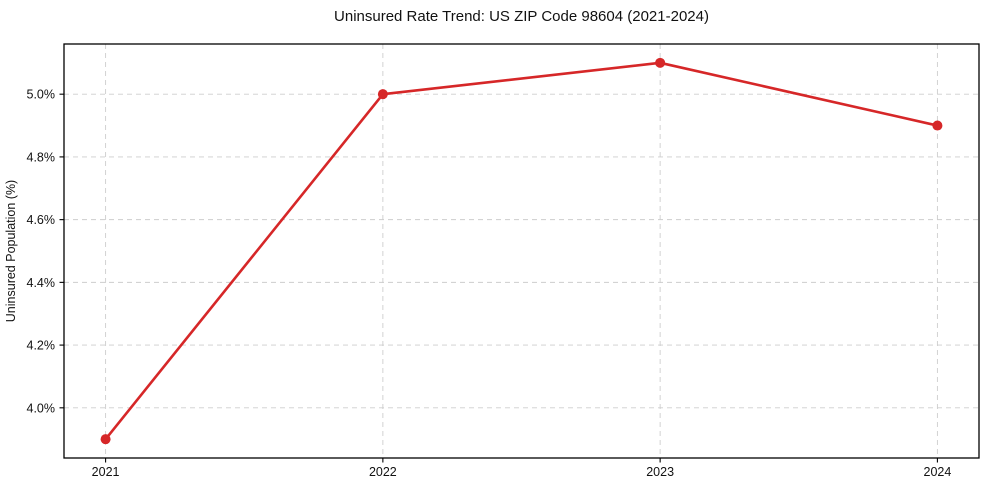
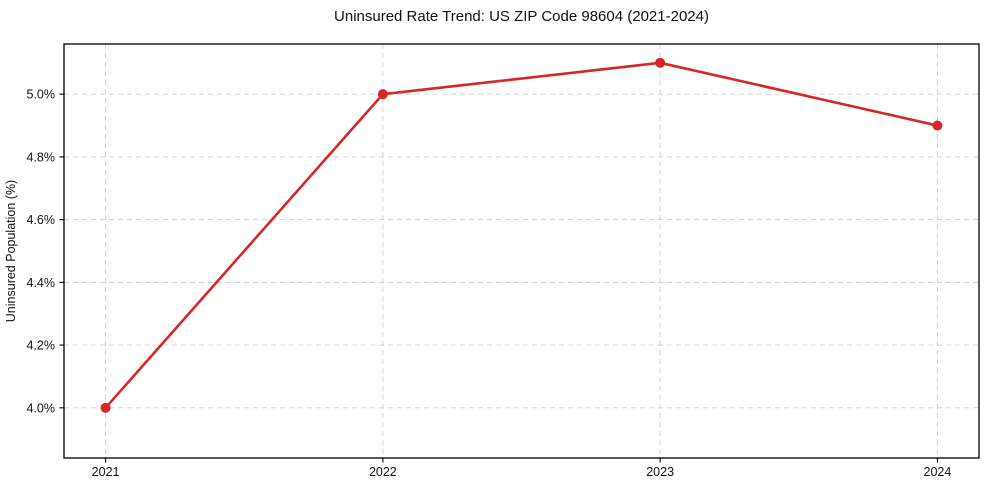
2021: 3.9% -> 4.0%
